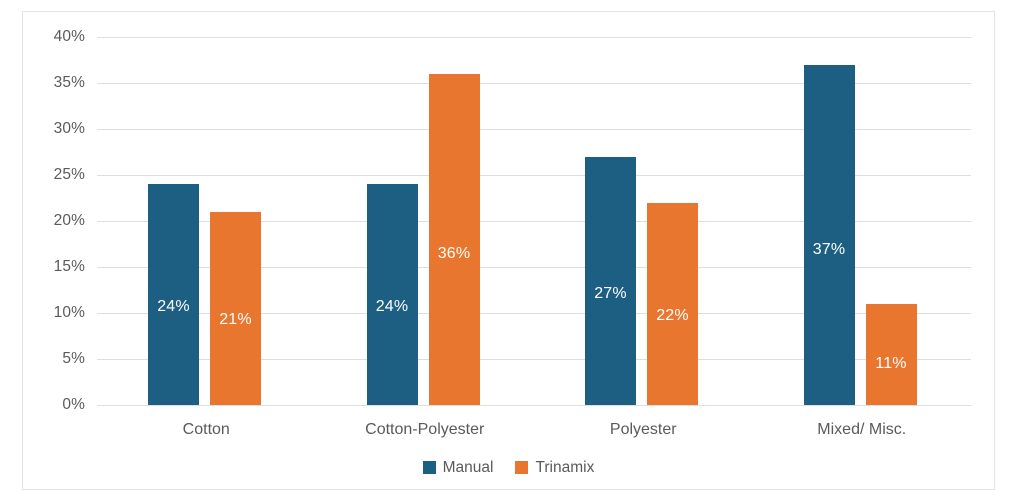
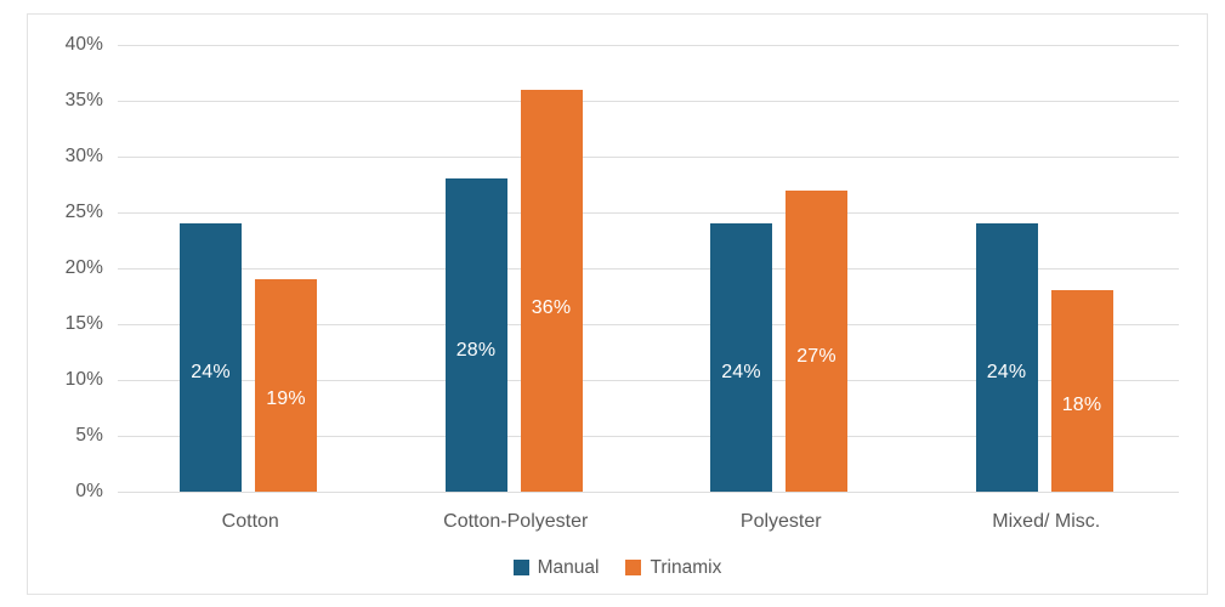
Trinamix/Cotton: 21% -> 19%
Manual/Cotton-Polyester: 24% -> 28%
Manual/Polyester: 27% -> 24%
Trinamix/Polyester: 22% -> 27%
Manual/Mixed/ Misc.: 37% -> 24%
Trinamix/Mixed/ Misc.: 11% -> 18%
